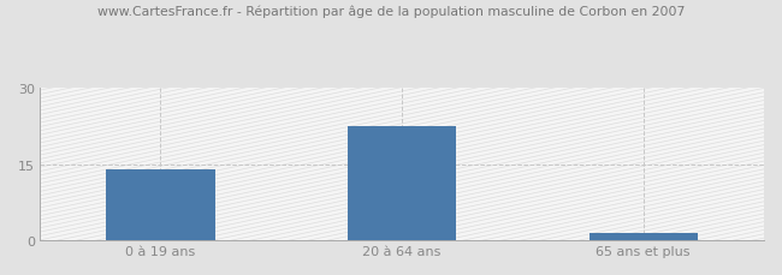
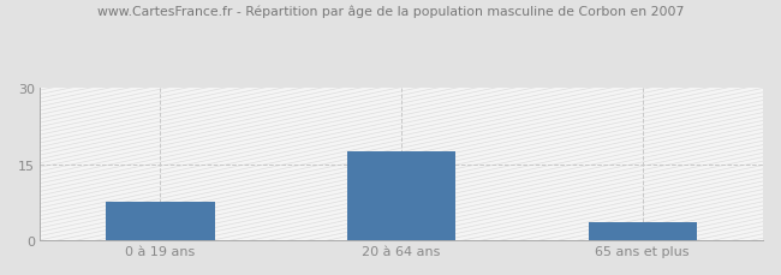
0 à 19 ans: 14.0 -> 7.5
20 à 64 ans: 22.5 -> 17.5
65 ans et plus: 1.5 -> 3.5
